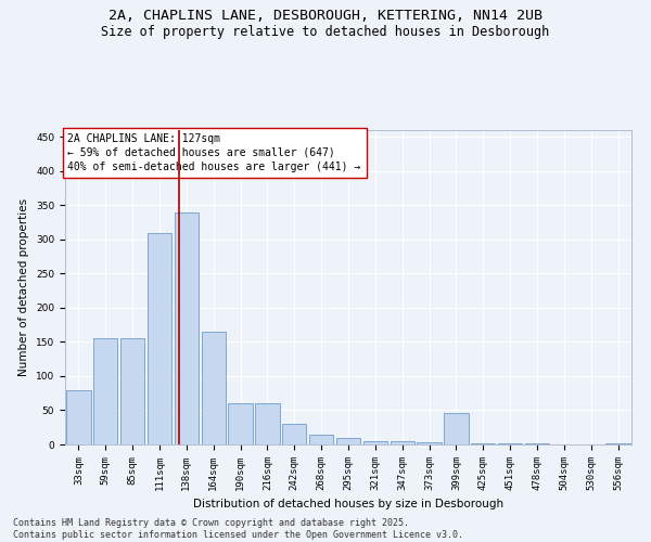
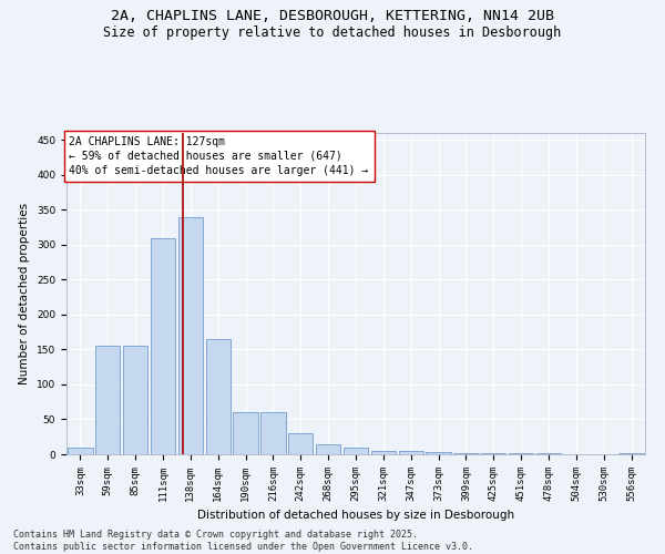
33sqm: 80 -> 10
399sqm: 46 -> 2
